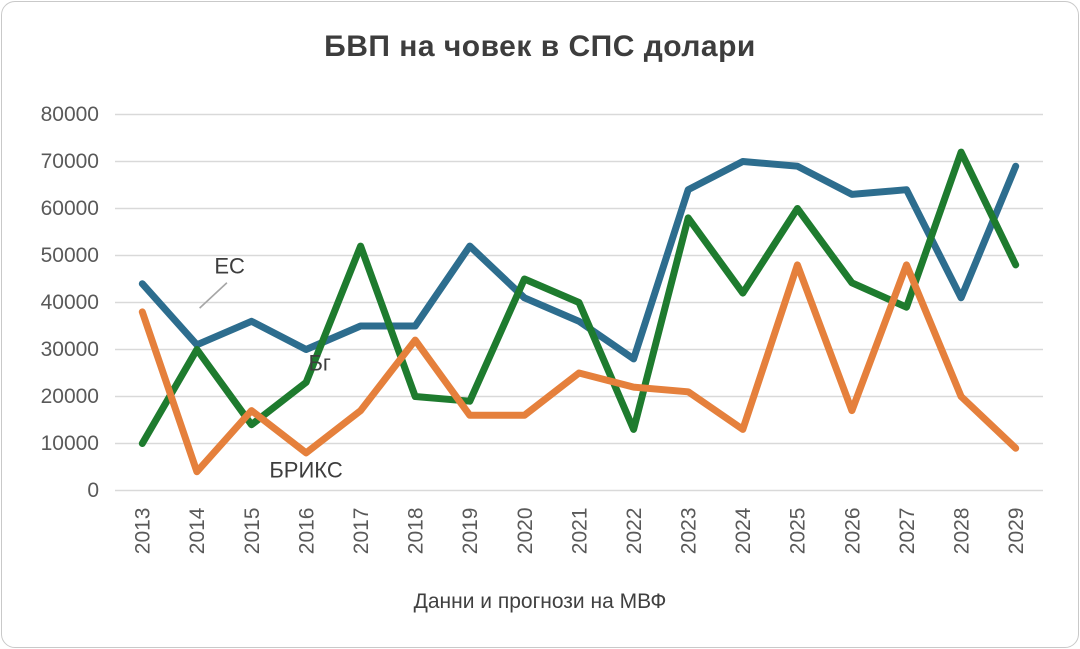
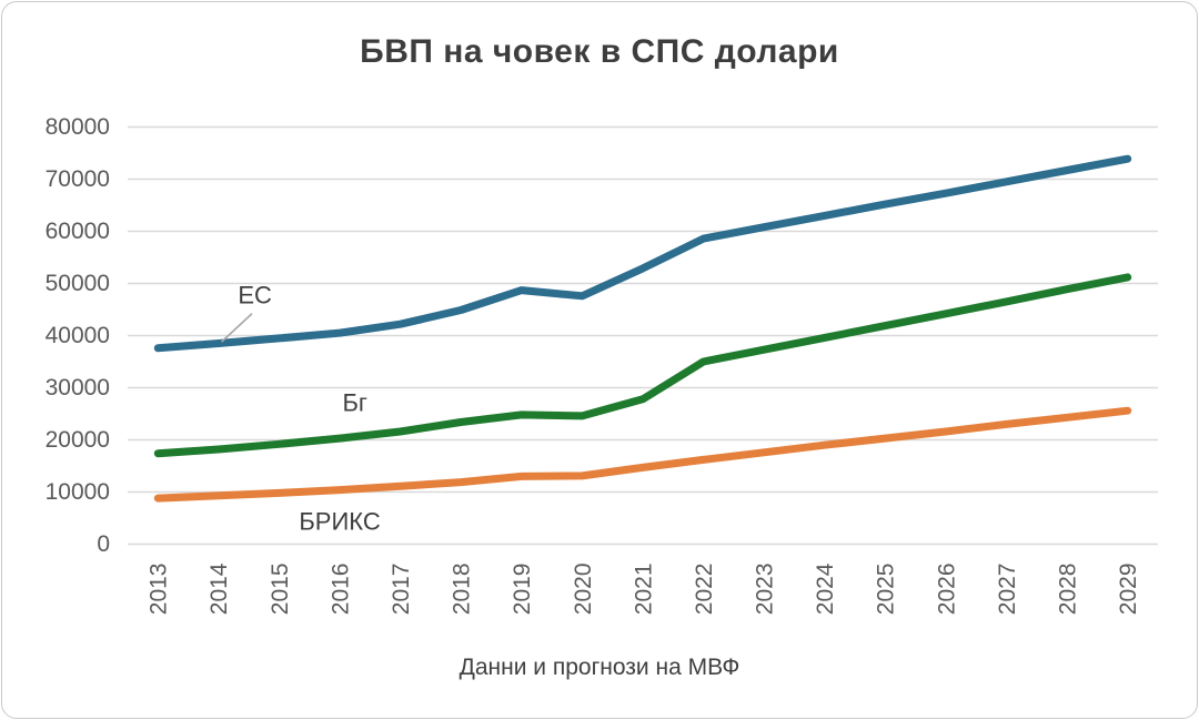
ЕС/2013: 44000 -> 38000
Бг/2013: 10000 -> 17000
БРИКС/2013: 38000 -> 9000
ЕС/2014: 31000 -> 38000
Бг/2014: 30000 -> 18000
БРИКС/2014: 4000 -> 9000
ЕС/2015: 36000 -> 40000
Бг/2015: 14000 -> 19000
БРИКС/2015: 17000 -> 10000
ЕС/2016: 30000 -> 40000
Бг/2016: 23000 -> 20000
БРИКС/2016: 8000 -> 10000
ЕС/2017: 35000 -> 42000
Бг/2017: 52000 -> 22000
БРИКС/2017: 17000 -> 11000
ЕС/2018: 35000 -> 45000
Бг/2018: 20000 -> 23000
БРИКС/2018: 32000 -> 12000
ЕС/2019: 52000 -> 49000
Бг/2019: 19000 -> 25000
БРИКС/2019: 16000 -> 13000
ЕС/2020: 41000 -> 48000
Бг/2020: 45000 -> 25000
БРИКС/2020: 16000 -> 13000
ЕС/2021: 36000 -> 53000
Бг/2021: 40000 -> 28000
БРИКС/2021: 25000 -> 15000
ЕС/2022: 28000 -> 59000
Бг/2022: 13000 -> 35000
БРИКС/2022: 22000 -> 16000
ЕС/2023: 64000 -> 61000
Бг/2023: 58000 -> 37000
БРИКС/2023: 21000 -> 18000
ЕС/2024: 70000 -> 63000
Бг/2024: 42000 -> 40000
БРИКС/2024: 13000 -> 19000
ЕС/2025: 69000 -> 65000
Бг/2025: 60000 -> 42000
БРИКС/2025: 48000 -> 20000
ЕС/2026: 63000 -> 67000
БРИКС/2026: 17000 -> 22000
ЕС/2027: 64000 -> 70000
Бг/2027: 39000 -> 46000
БРИКС/2027: 48000 -> 23000
ЕС/2028: 41000 -> 72000
Бг/2028: 72000 -> 49000
БРИКС/2028: 20000 -> 24000
ЕС/2029: 69000 -> 74000
Бг/2029: 48000 -> 51000
БРИКС/2029: 9000 -> 26000
